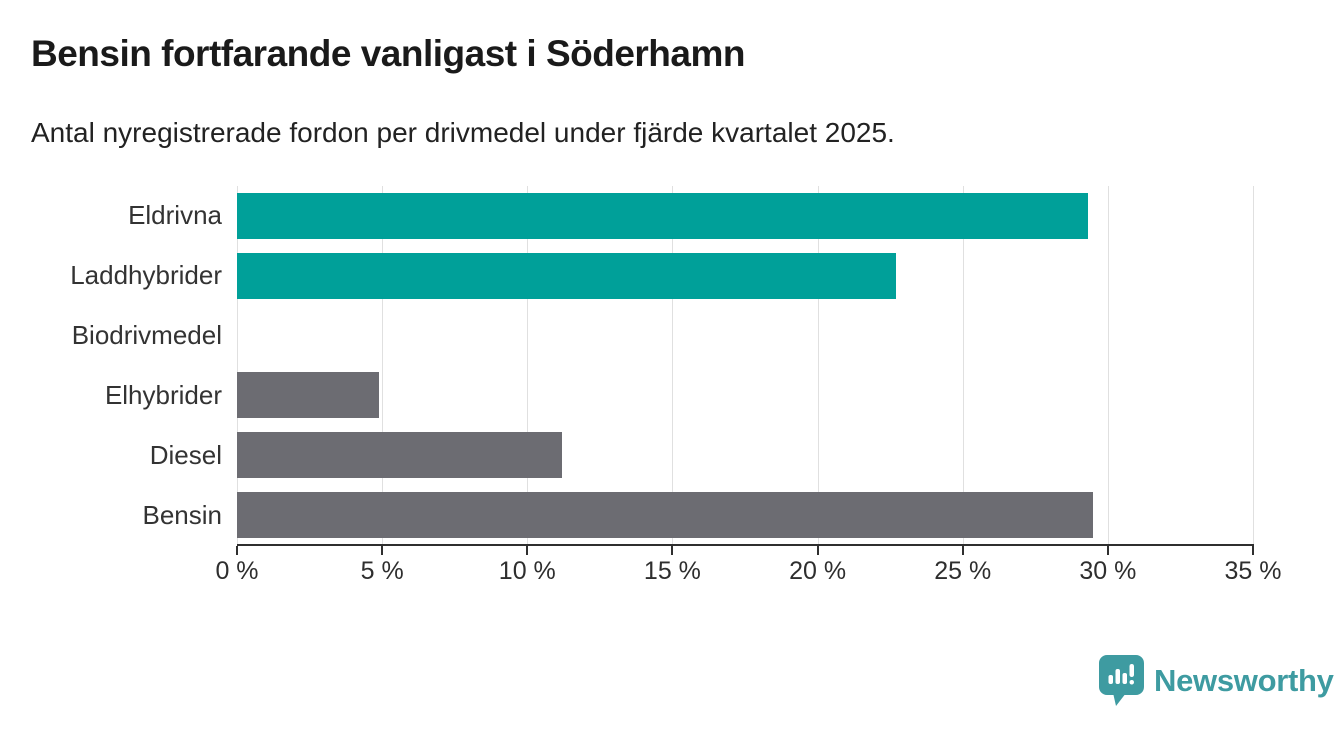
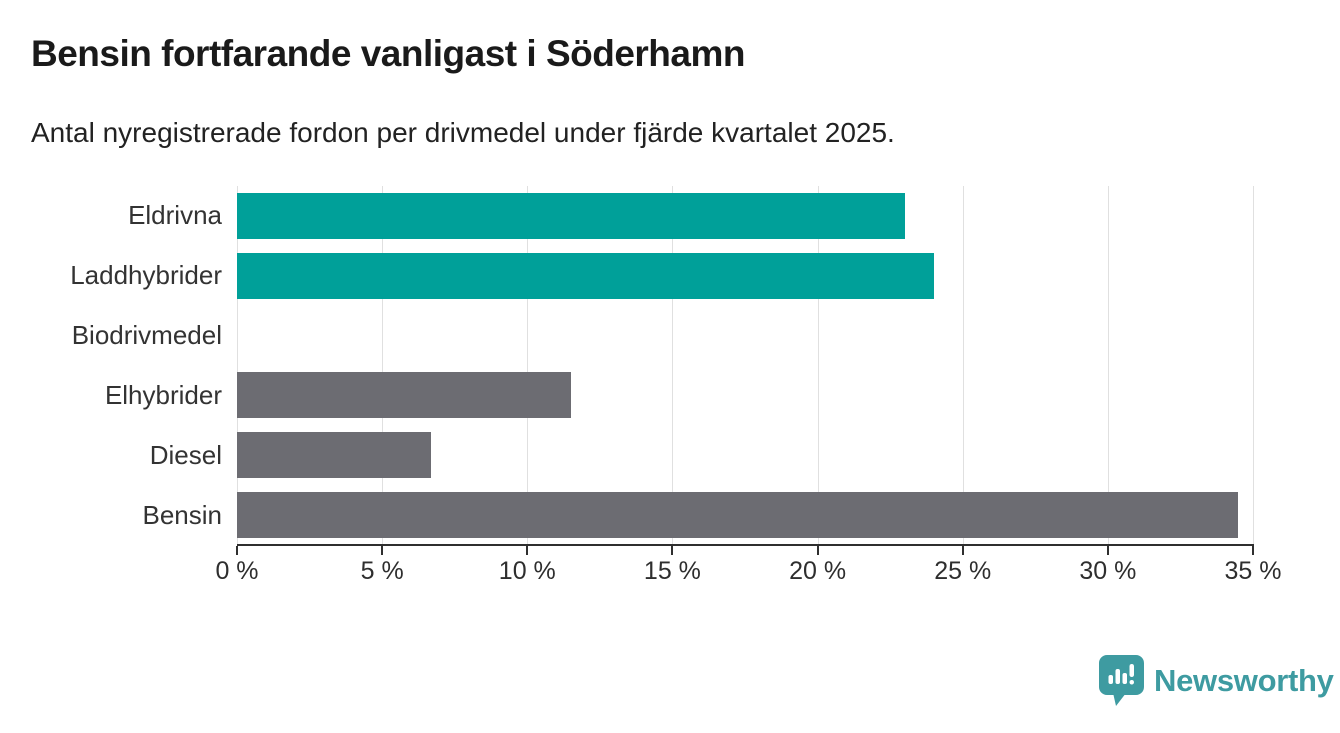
Eldrivna: 29.3% -> 23.0%
Laddhybrider: 22.7% -> 24.0%
Elhybrider: 4.9% -> 11.5%
Diesel: 11.2% -> 6.7%
Bensin: 29.5% -> 34.5%
